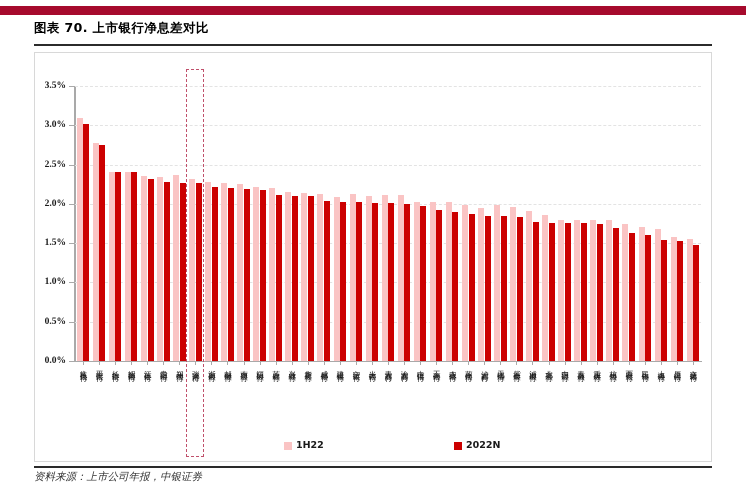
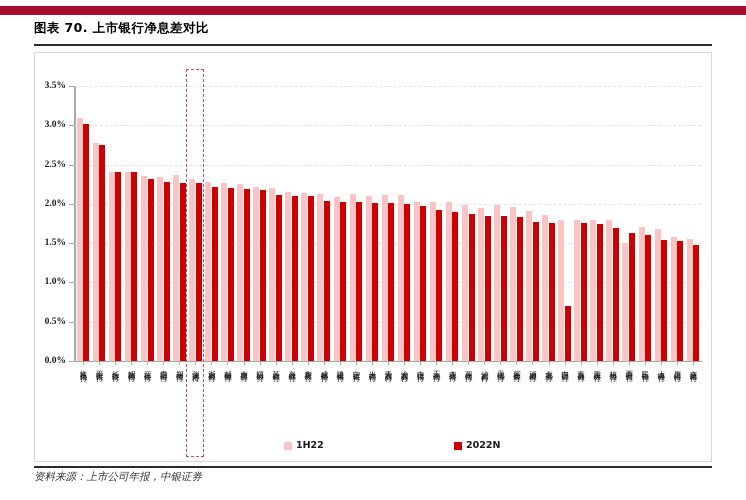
2022N/中国银行: 1.8% -> 0.7%
1H22/西安银行: 1.8% -> 1.5%
